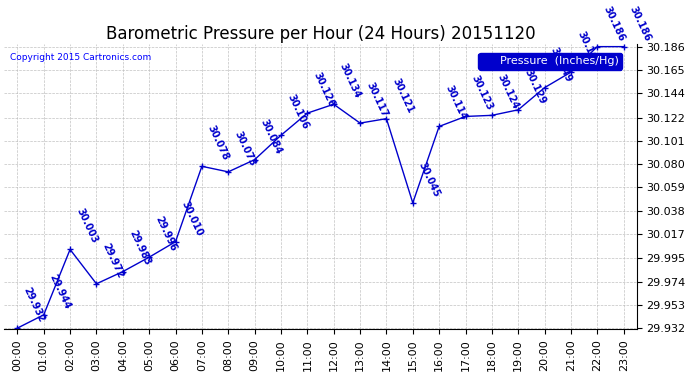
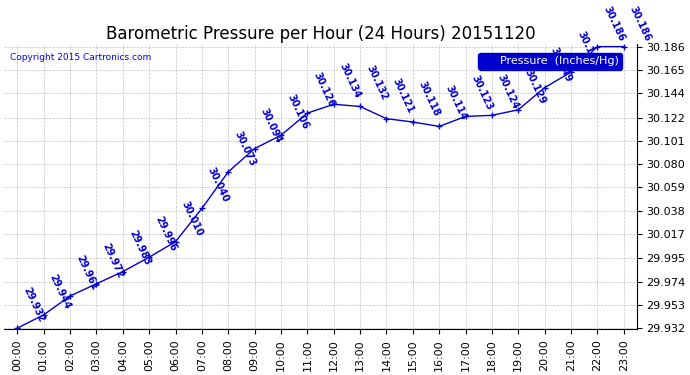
02:00: 30.003 -> 29.961
07:00: 30.078 -> 30.040
09:00: 30.084 -> 30.094
13:00: 30.117 -> 30.132
15:00: 30.045 -> 30.118
